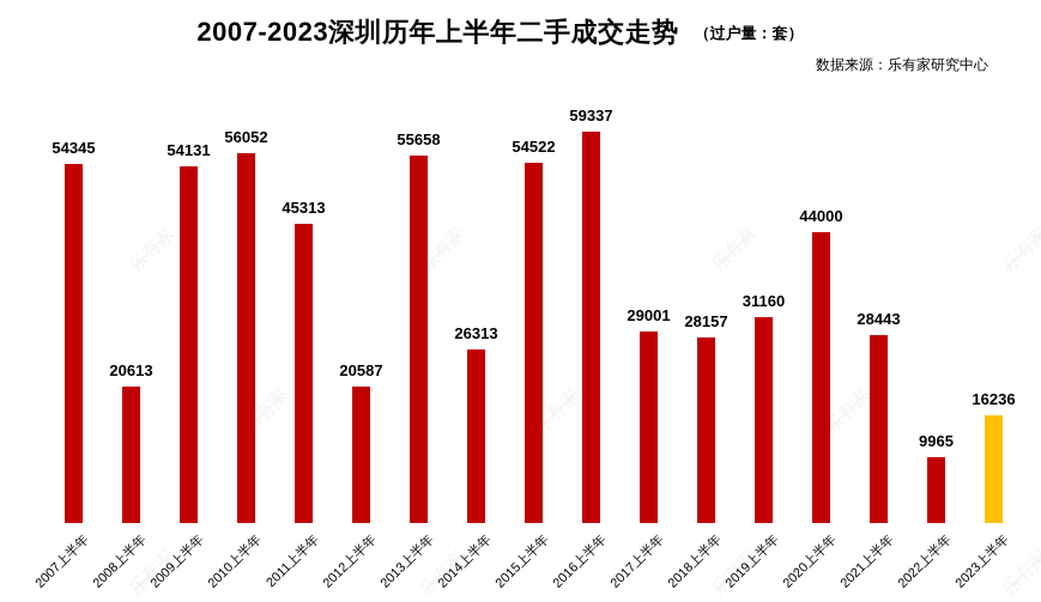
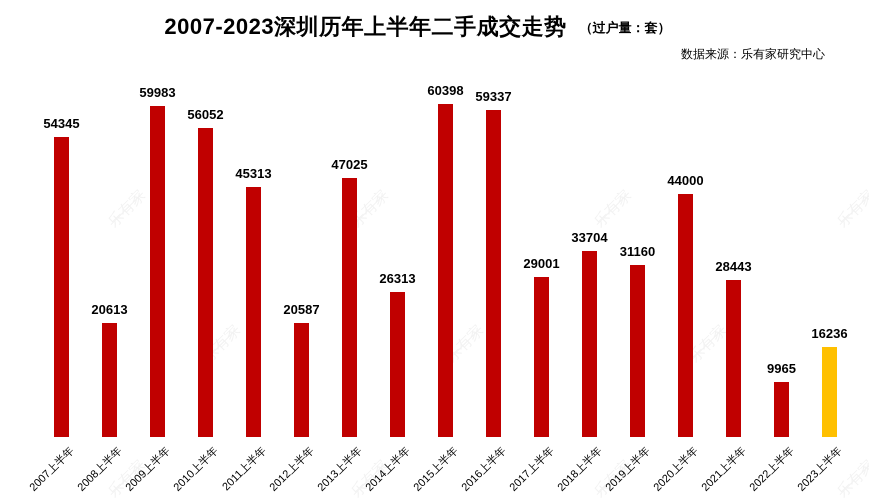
2009上半年: 54131 -> 59983
2013上半年: 55658 -> 47025
2015上半年: 54522 -> 60398
2018上半年: 28157 -> 33704
